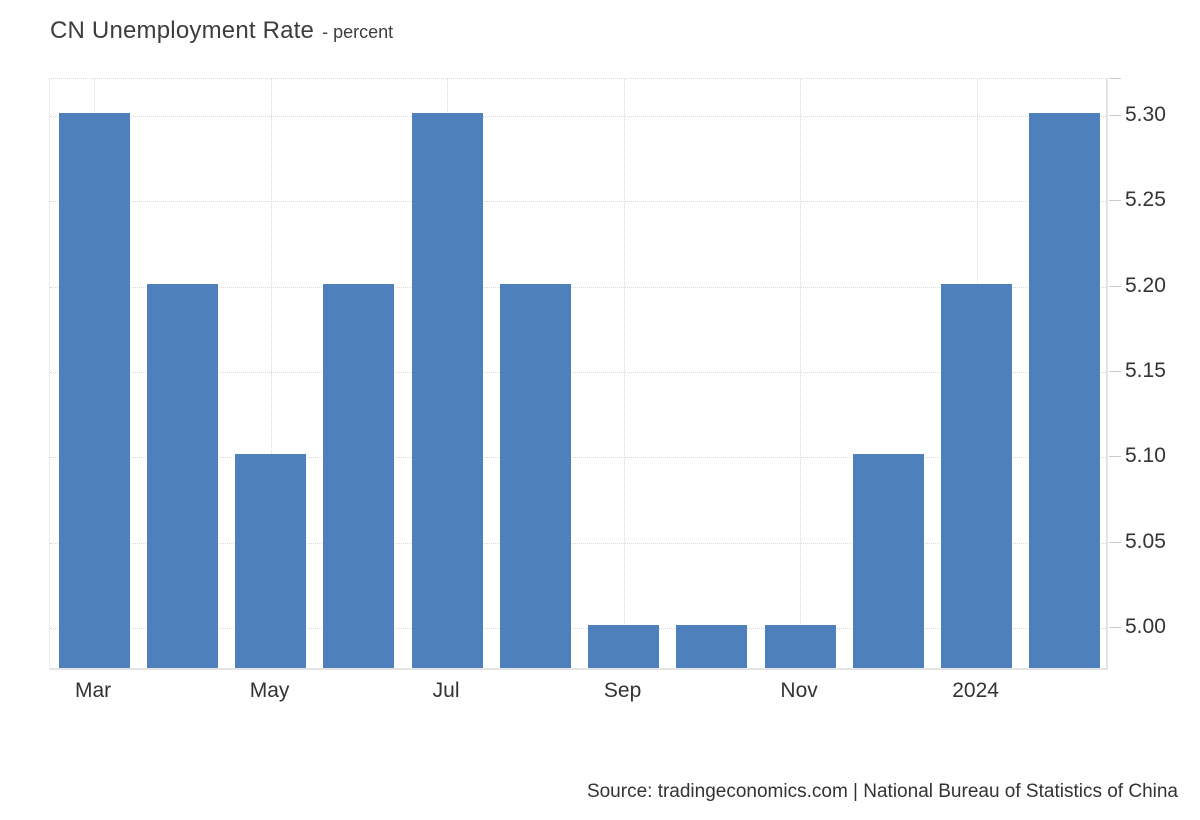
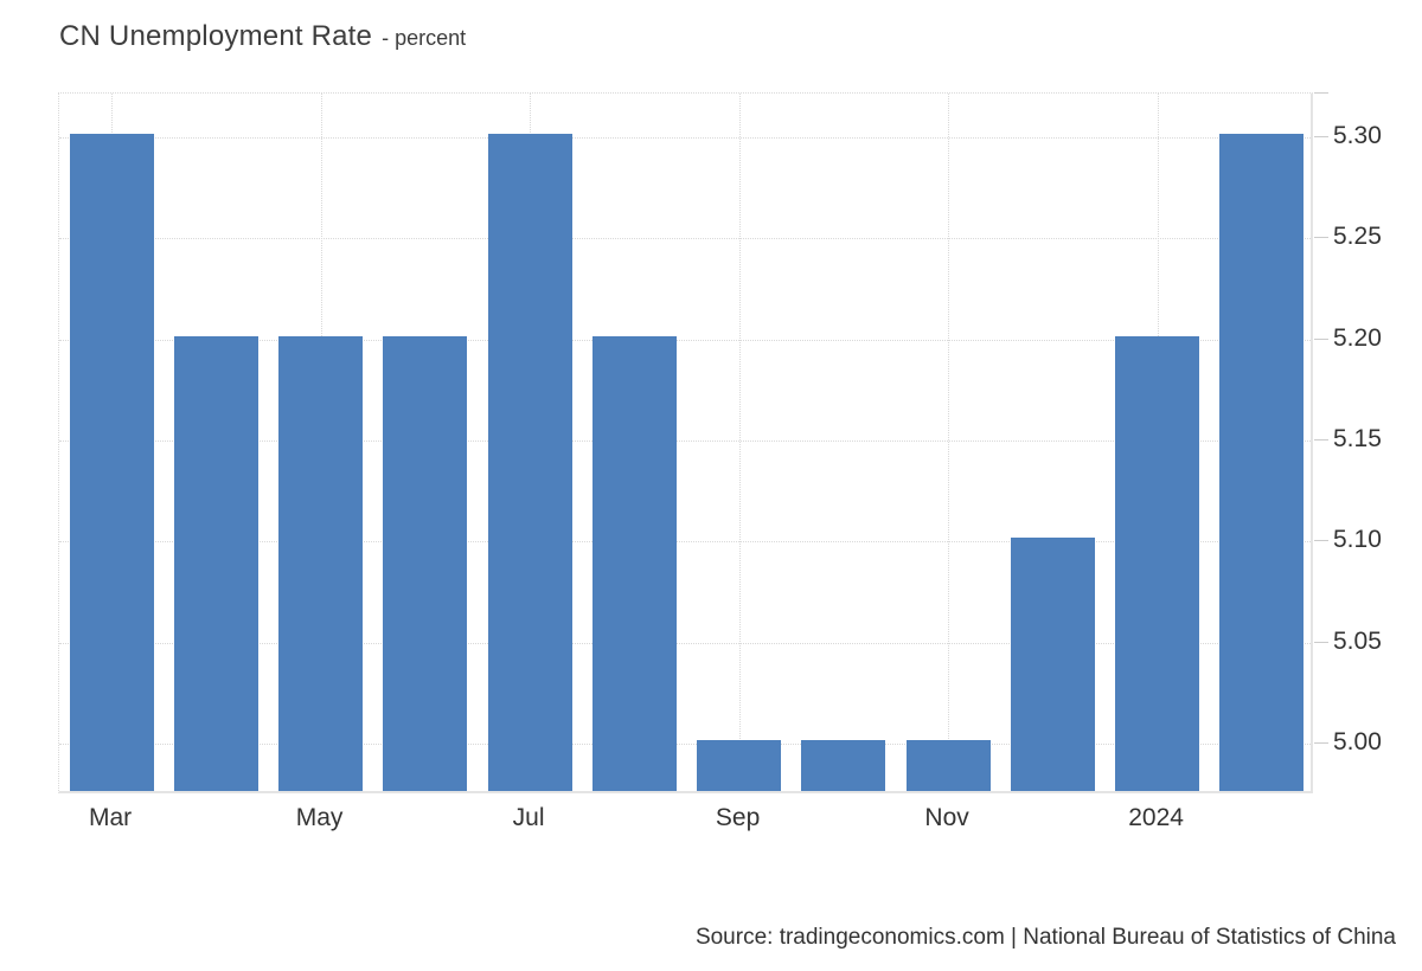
May: 5.1 -> 5.2
